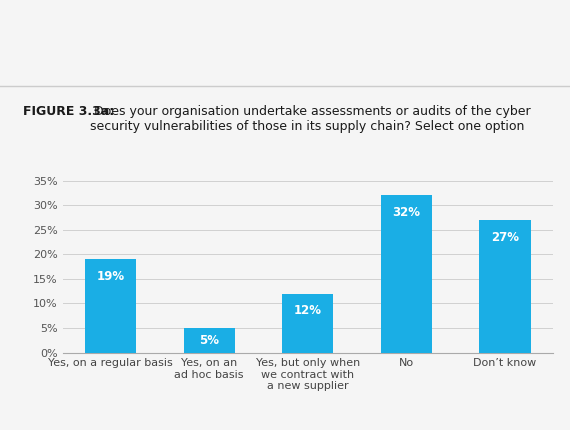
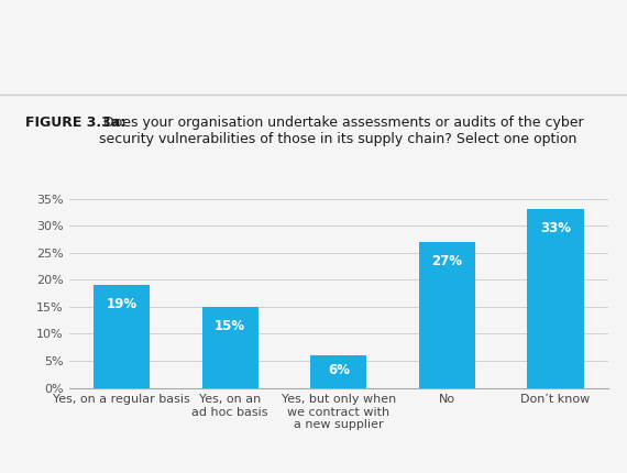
Yes, on an ad hoc basis: 5% -> 15%
Yes, but only when we contract with a new supplier: 12% -> 6%
No: 32% -> 27%
Don’t know: 27% -> 33%
